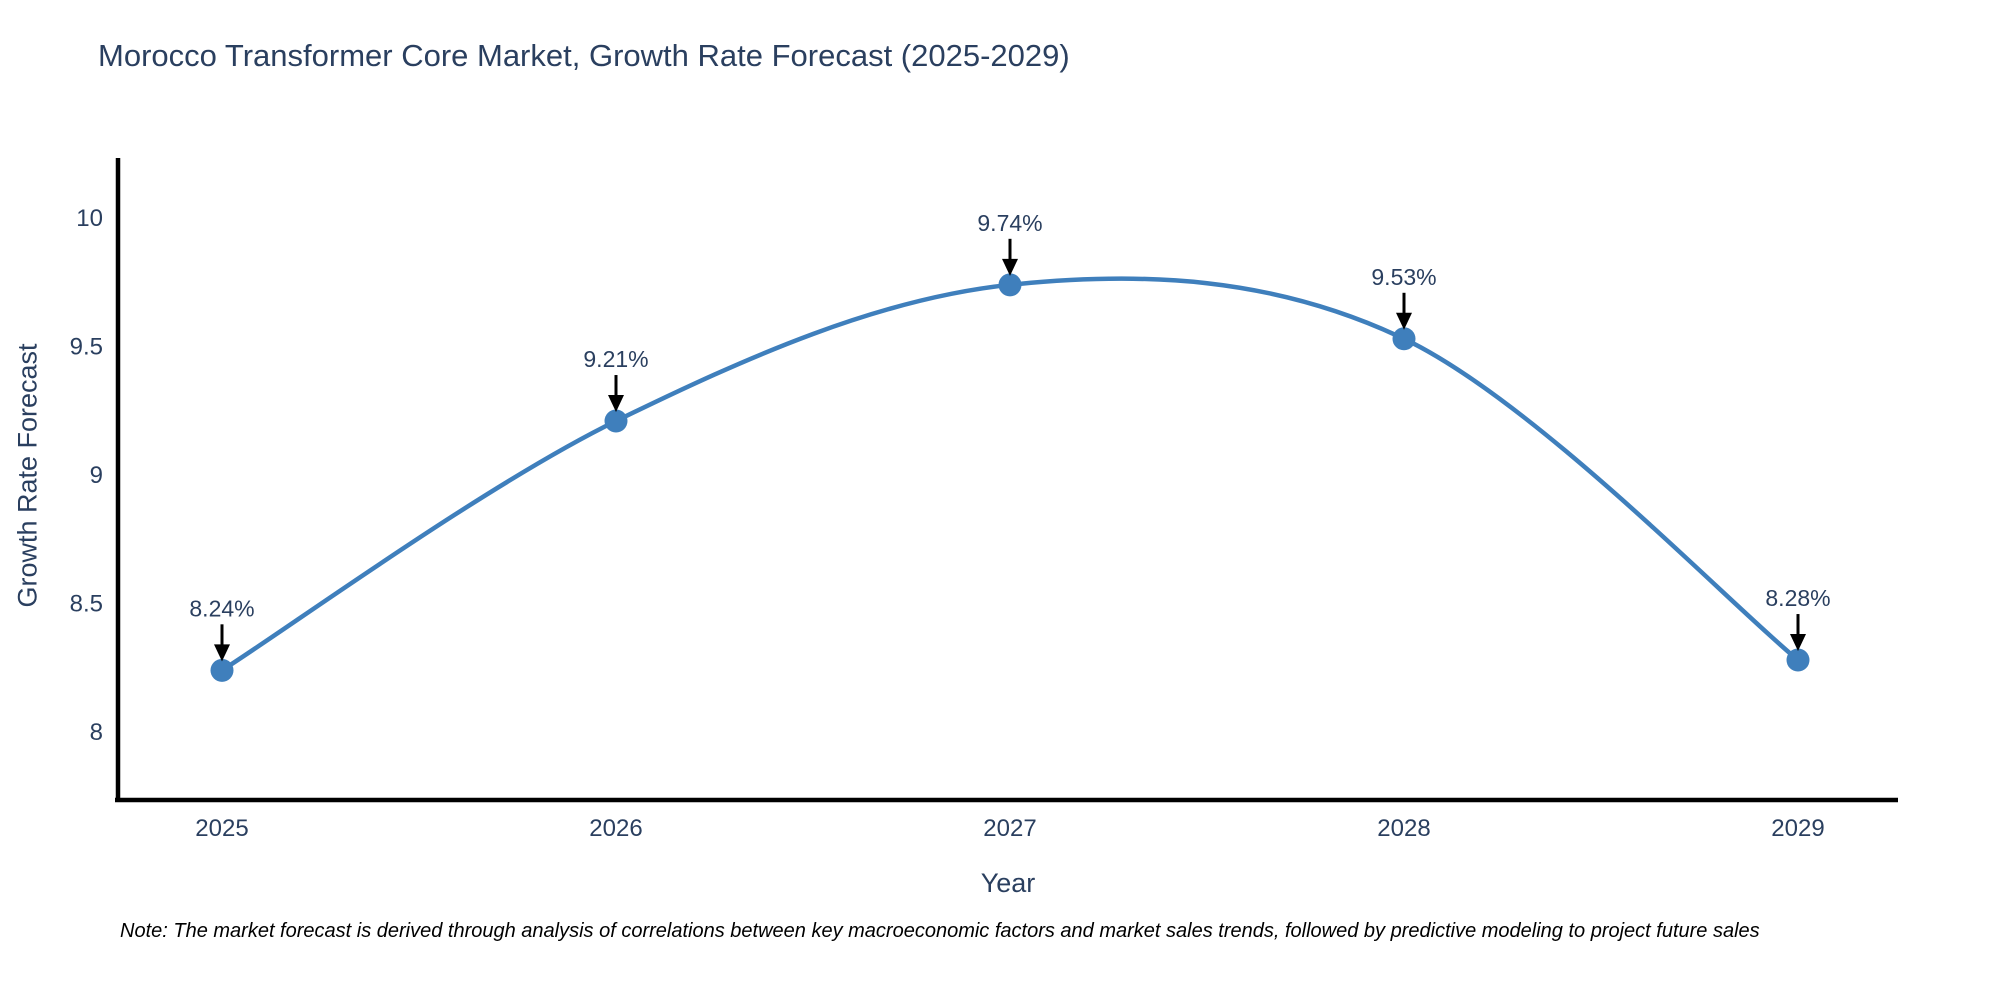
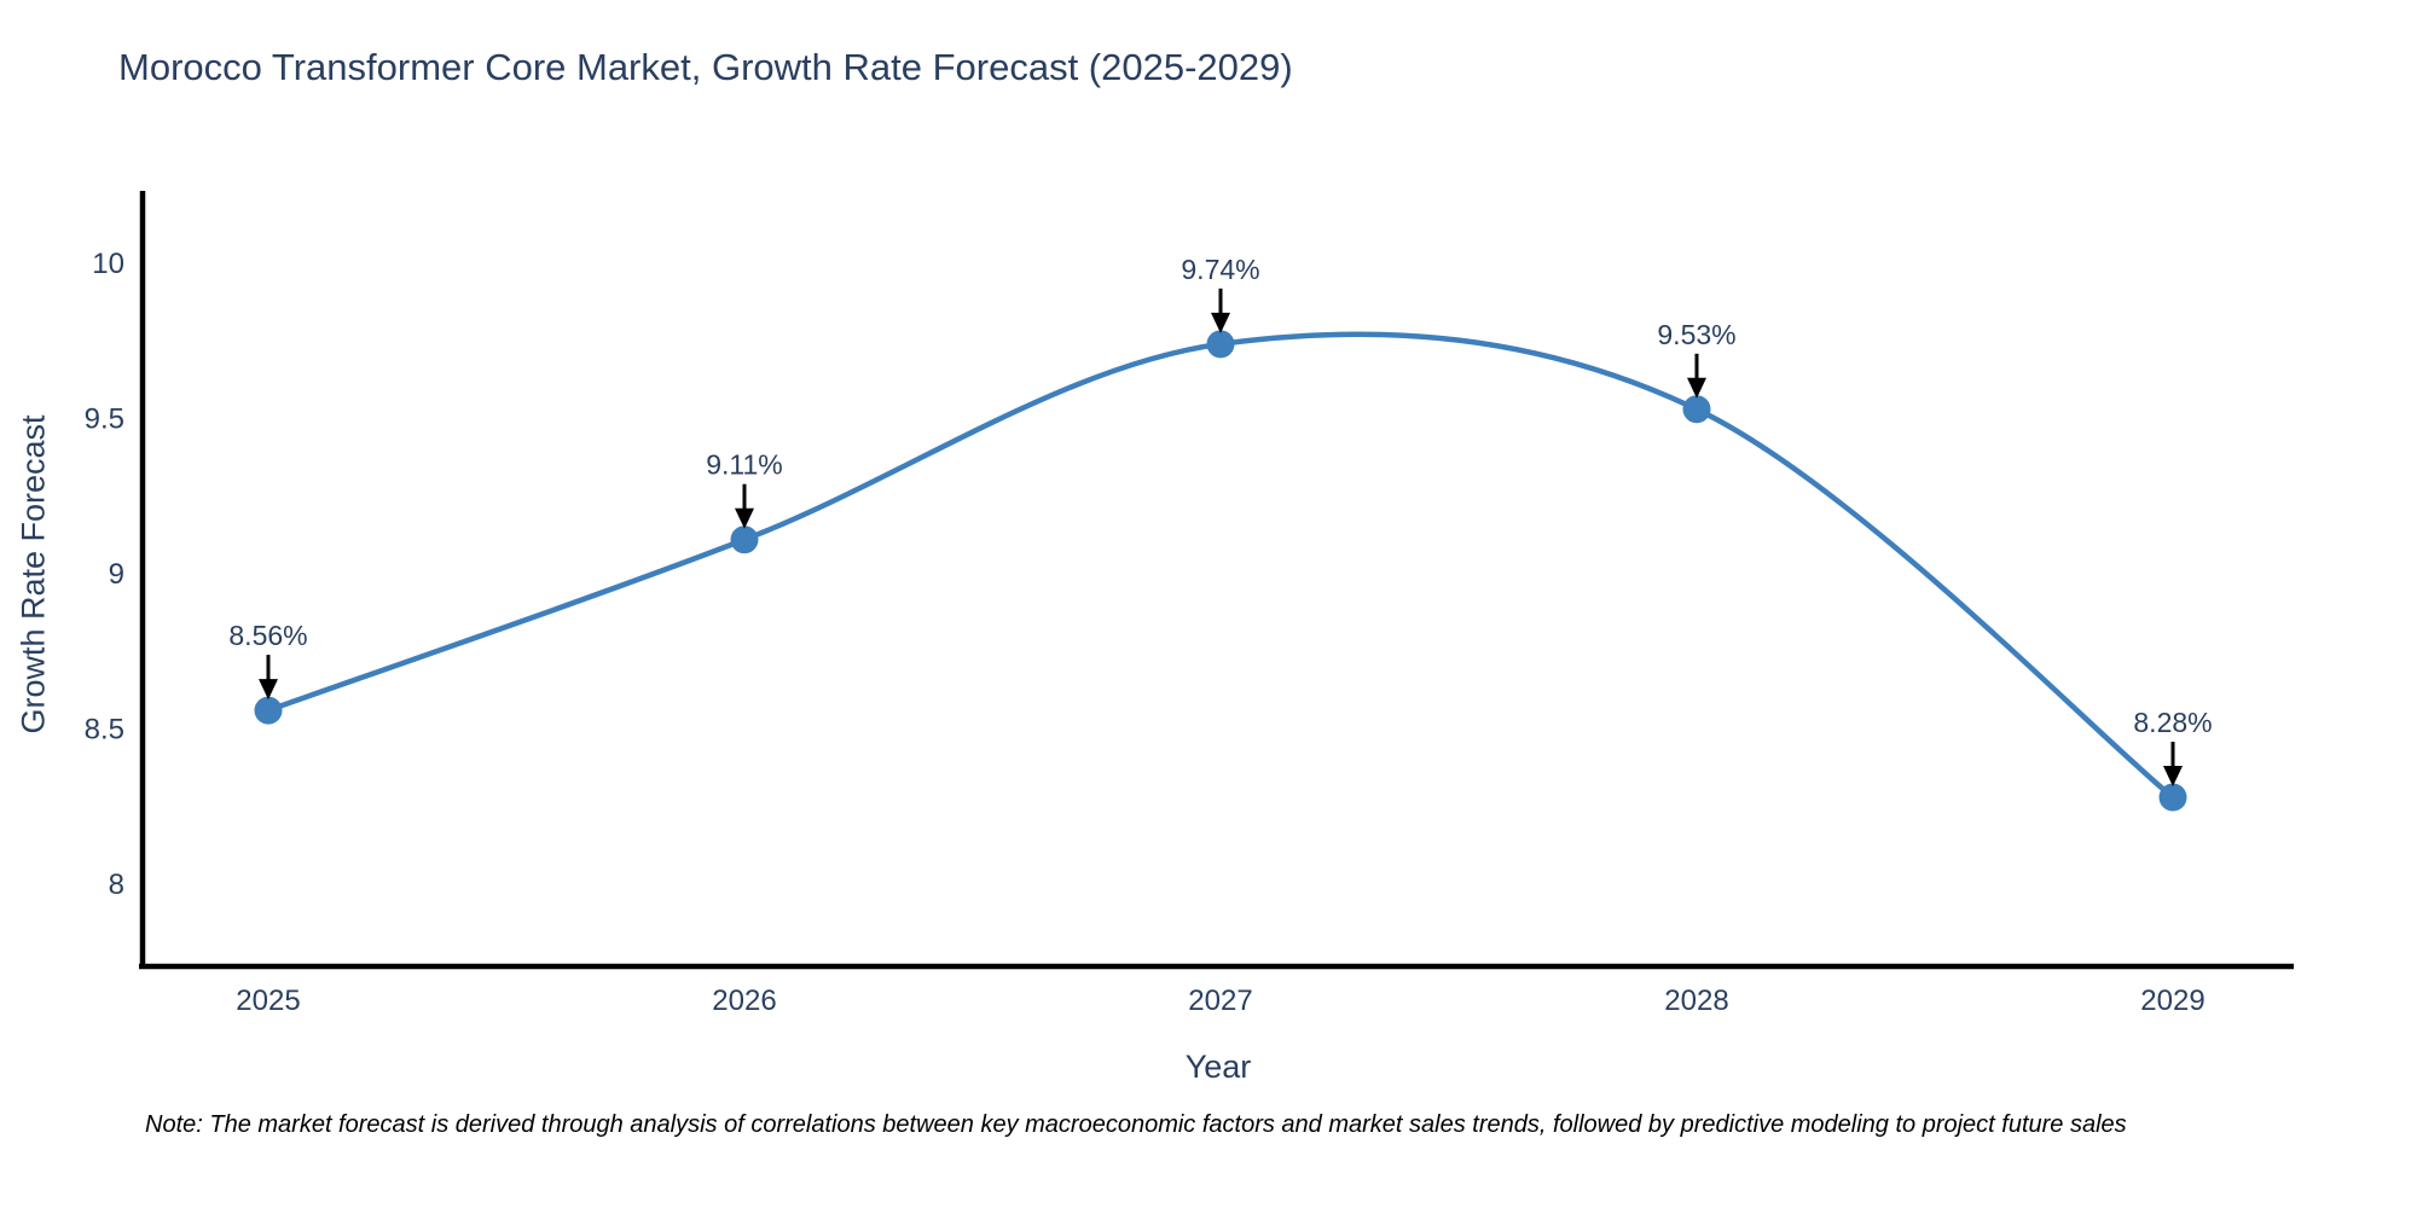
2025: 8.24% -> 8.56%
2026: 9.21% -> 9.11%
